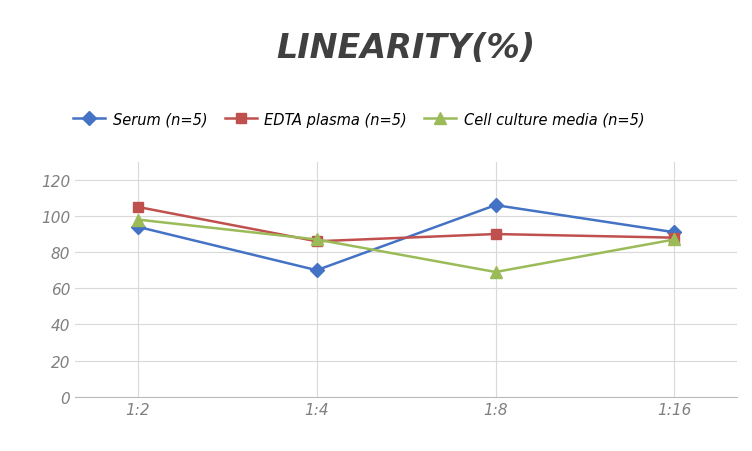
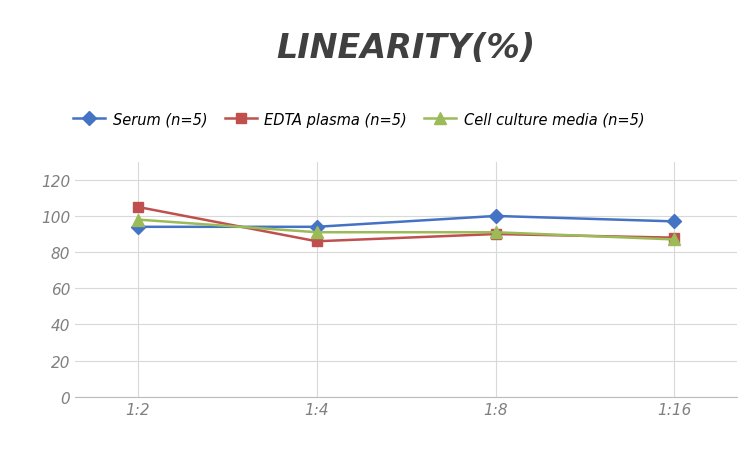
Serum (n=5)/1:4: 70 -> 94
Cell culture media (n=5)/1:4: 87 -> 91
Serum (n=5)/1:8: 106 -> 100
Cell culture media (n=5)/1:8: 69 -> 91
Serum (n=5)/1:16: 91 -> 97
